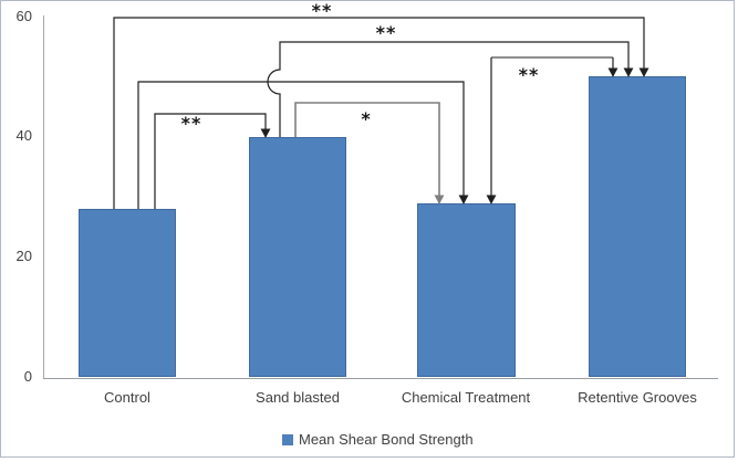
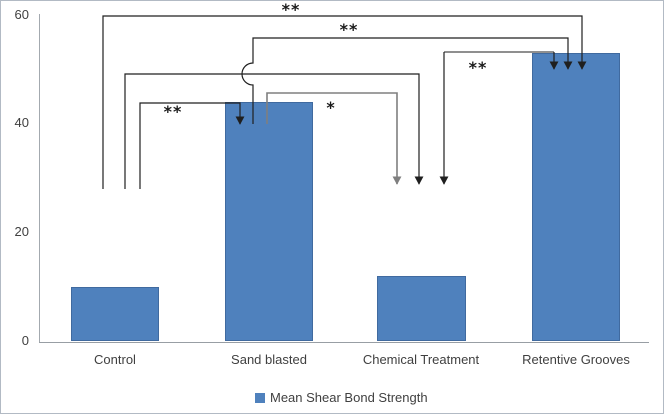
Control: 28 -> 10
Sand blasted: 40 -> 44
Chemical Treatment: 29 -> 12
Retentive Grooves: 50 -> 53
